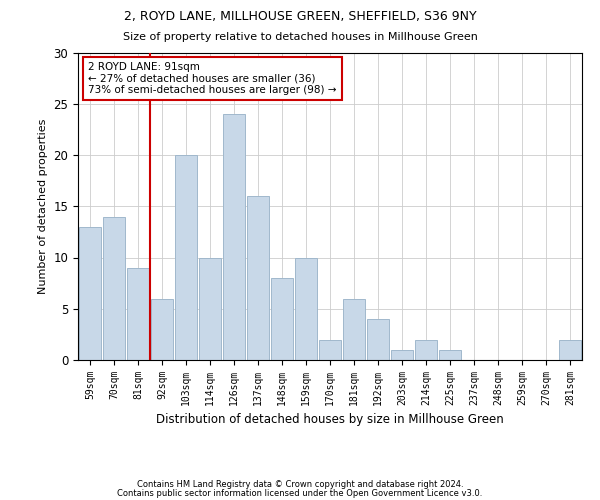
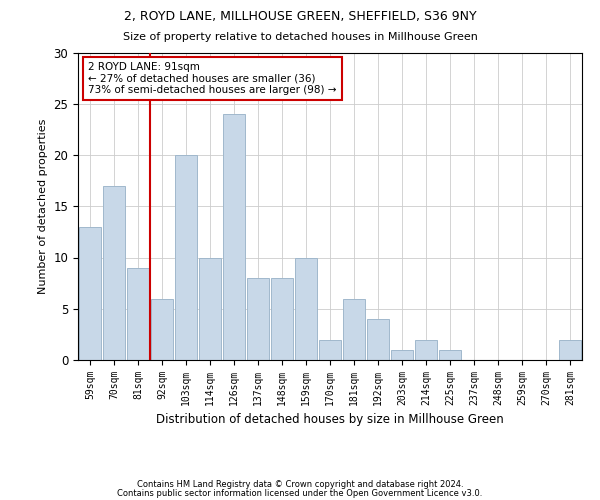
70sqm: 14 -> 17
137sqm: 16 -> 8
